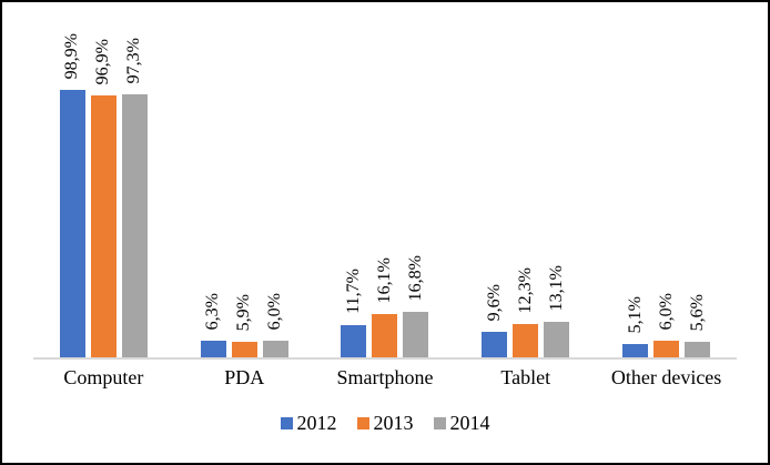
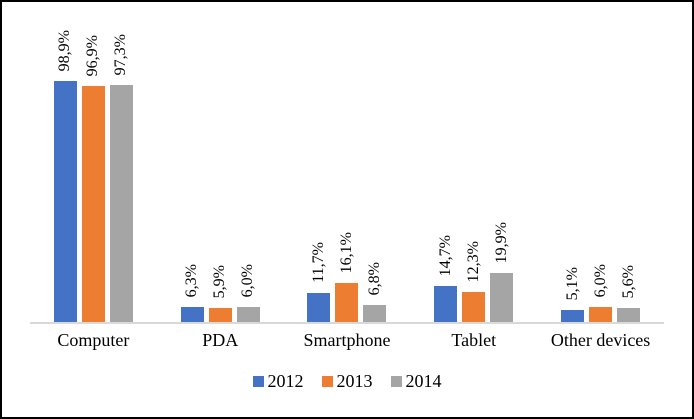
2014/Smartphone: 16,8% -> 6,8%
2012/Tablet: 9,6% -> 14,7%
2014/Tablet: 13,1% -> 19,9%
